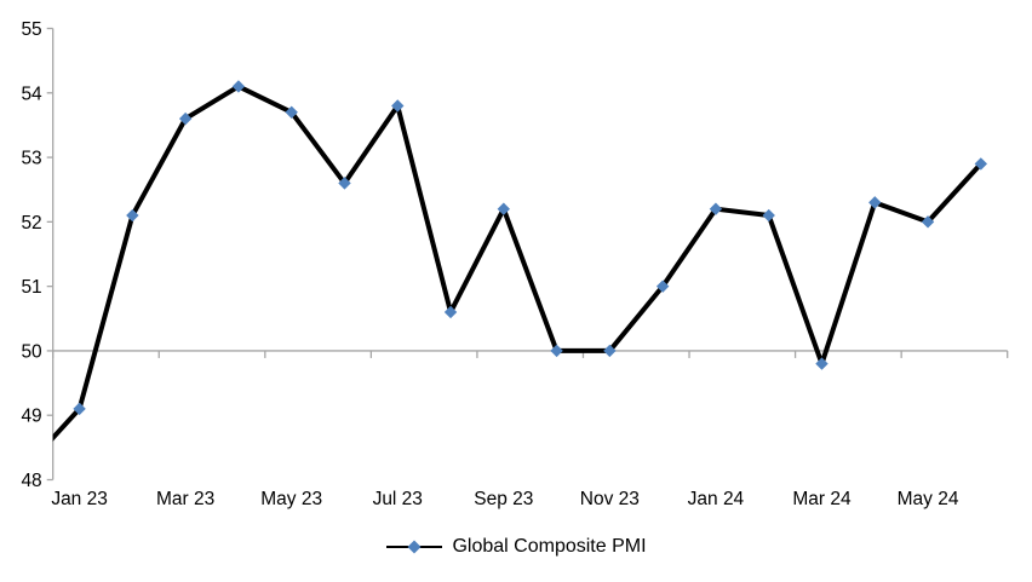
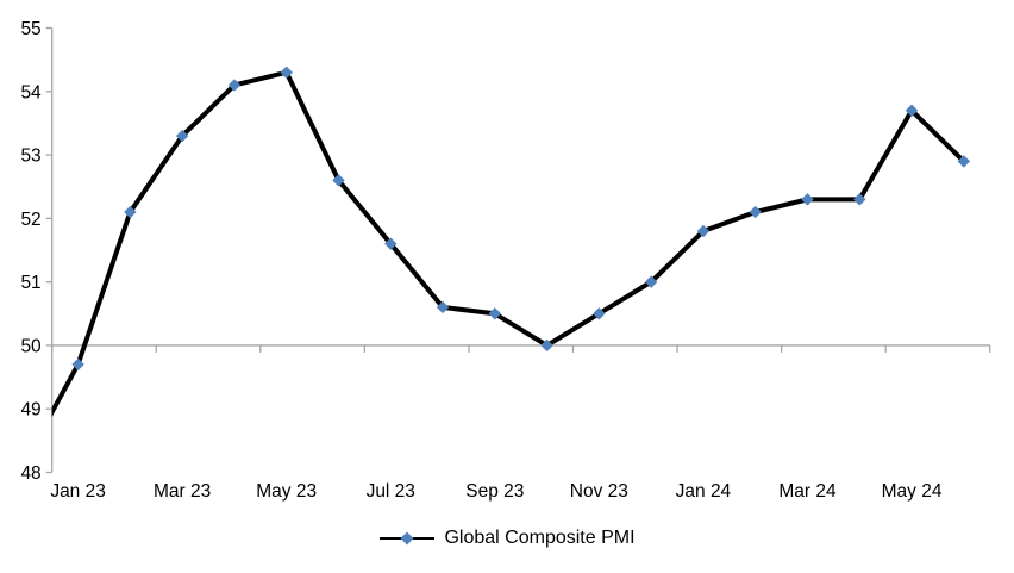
Jan 23: 49.1 -> 49.7
Mar 23: 53.6 -> 53.3
May 23: 53.7 -> 54.3
Jul 23: 53.8 -> 51.6
Sep 23: 52.2 -> 50.5
Nov 23: 50.0 -> 50.5
Jan 24: 52.2 -> 51.8
Mar 24: 49.8 -> 52.3
May 24: 52.0 -> 53.7
